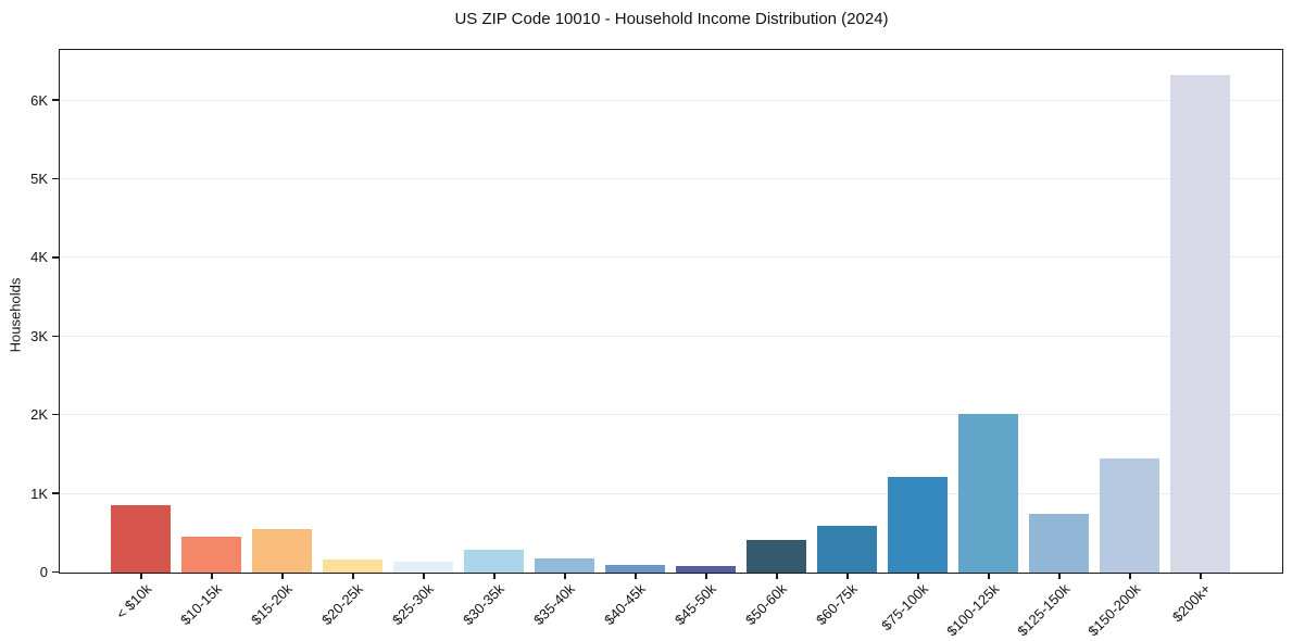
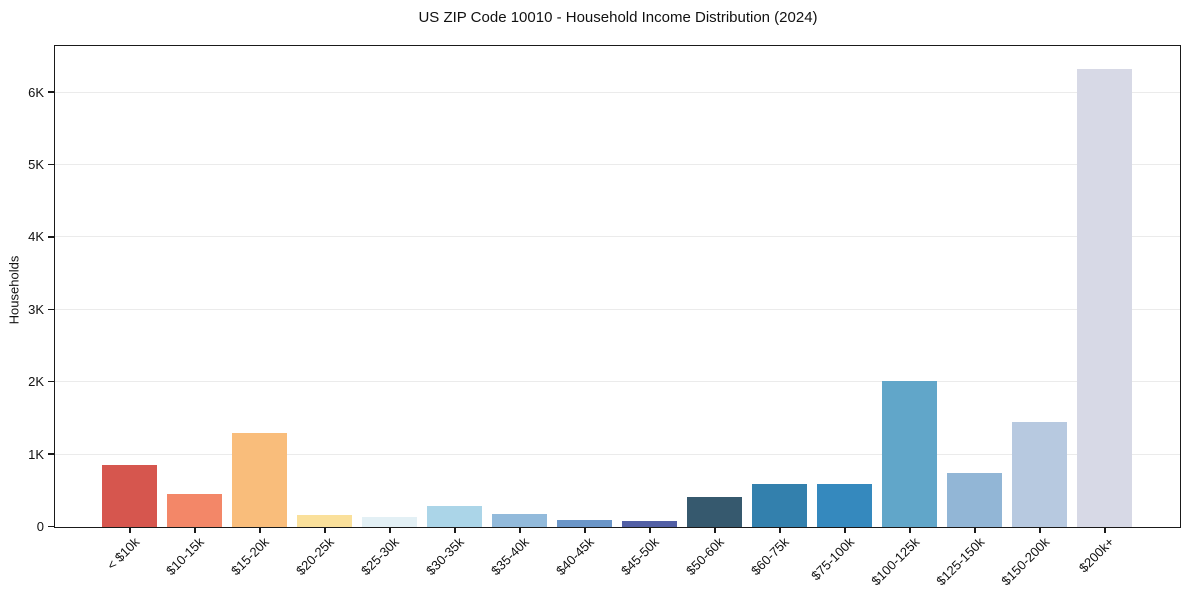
$15-20k: 0.6K -> 1.3K
$75-100k: 1.2K -> 0.6K
